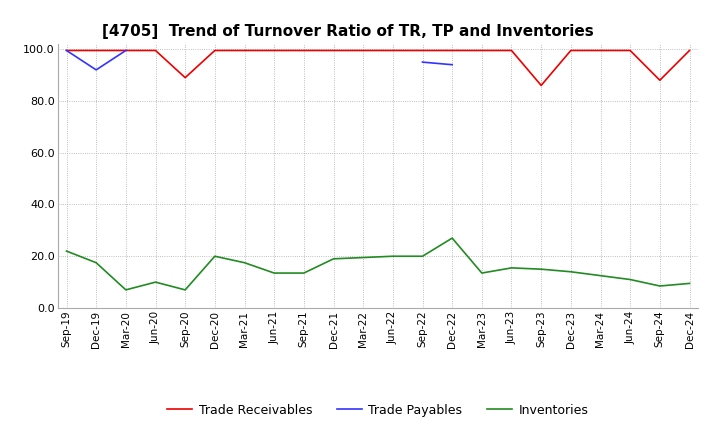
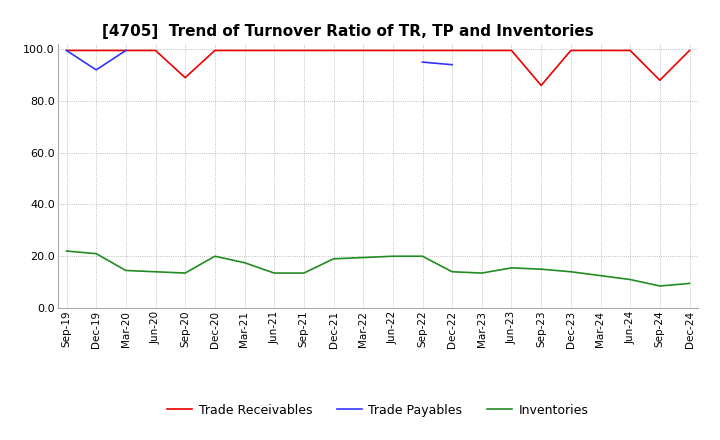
Inventories/Dec-19: 17.5 -> 21.0
Inventories/Mar-20: 7.0 -> 14.5
Inventories/Jun-20: 10.0 -> 14.0
Inventories/Sep-20: 7.0 -> 13.5
Inventories/Dec-22: 27.0 -> 14.0
